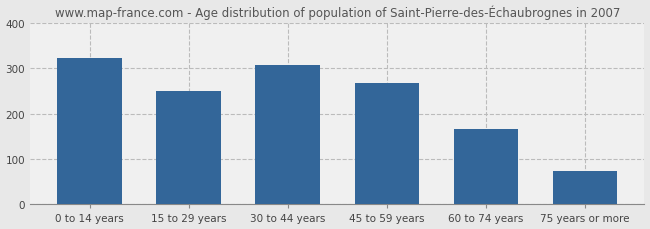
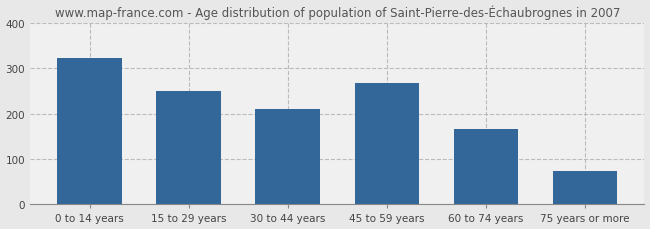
30 to 44 years: 307 -> 210
